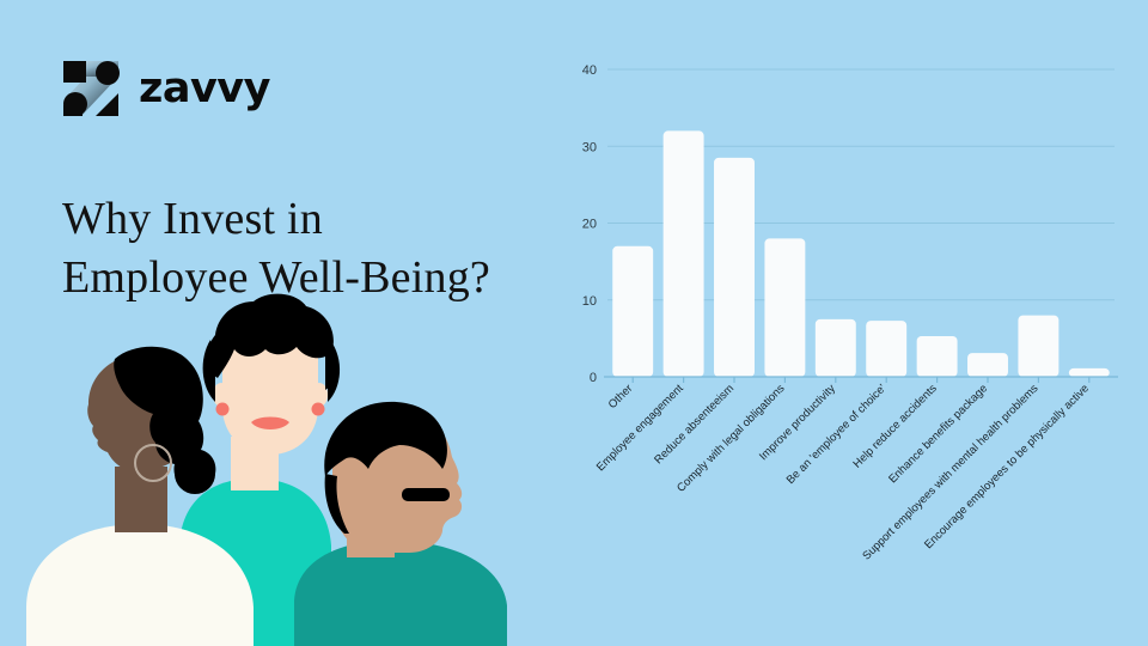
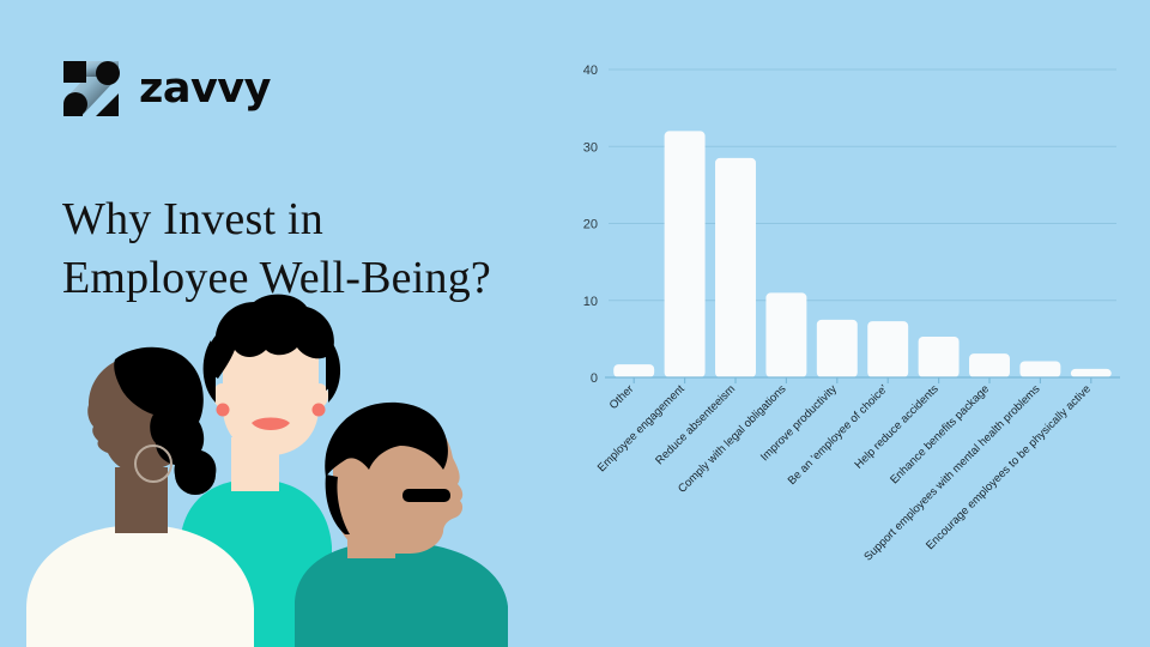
Other: 17 -> 2
Comply with legal obligations: 18 -> 11
Support employees with mental health problems: 8 -> 2
